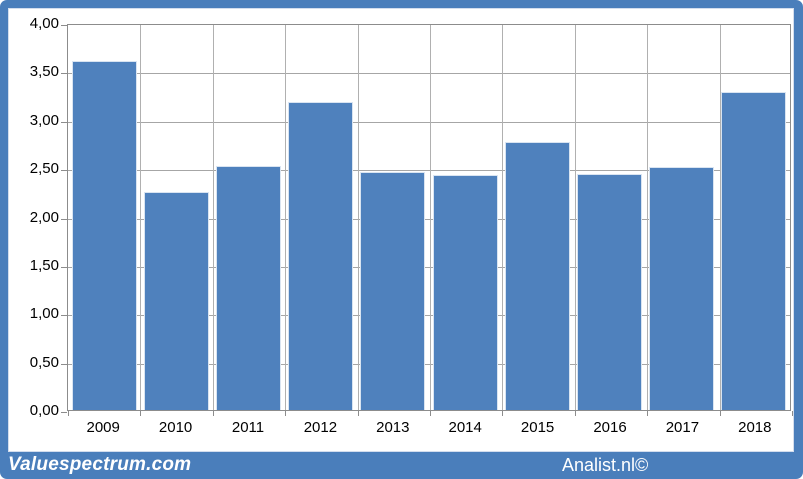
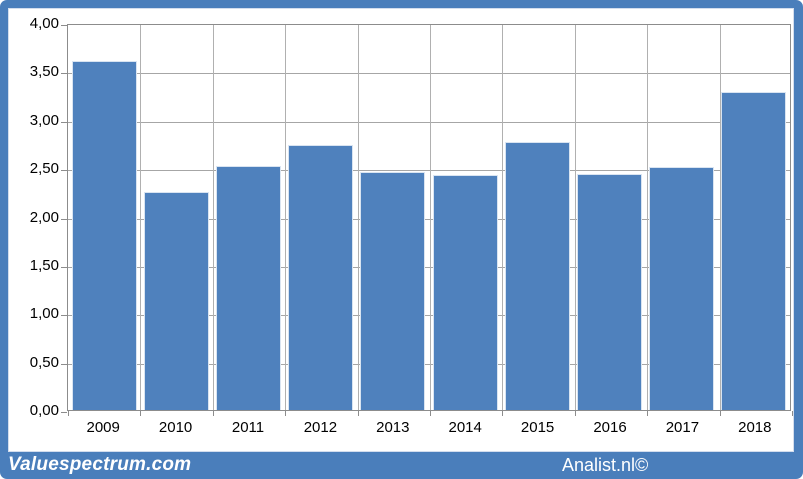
2012: 3,2 -> 2,8
